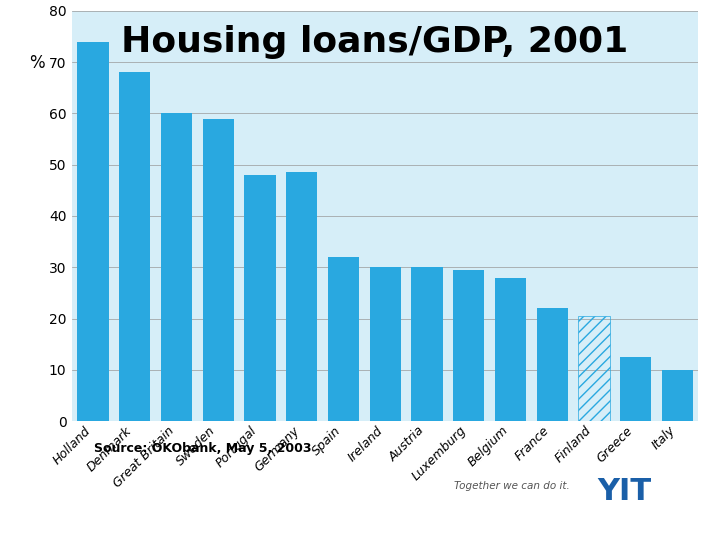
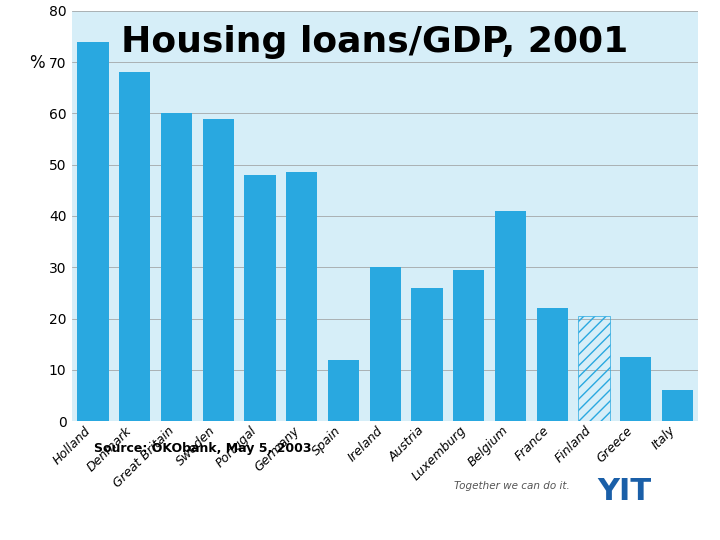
Spain: 32.0 -> 12.0
Austria: 30.0 -> 26.0
Belgium: 28.0 -> 41.0
Italy: 10.0 -> 6.0
